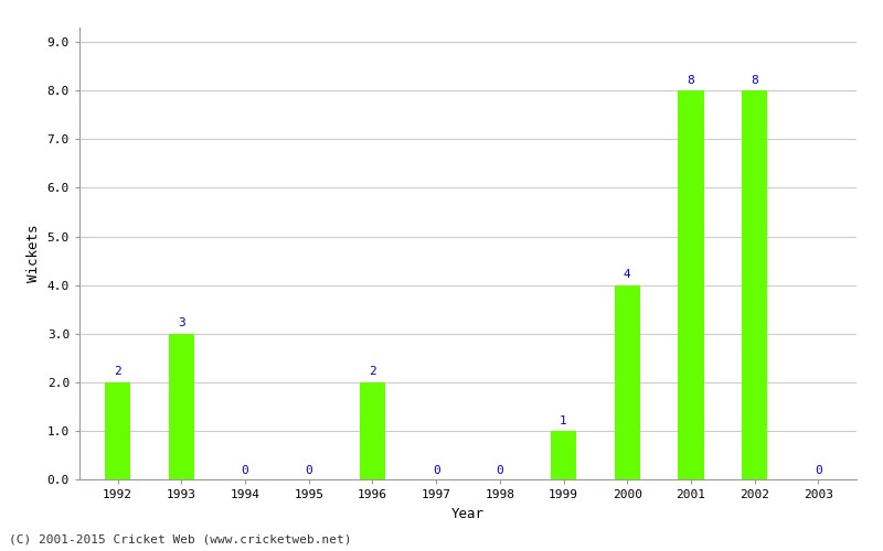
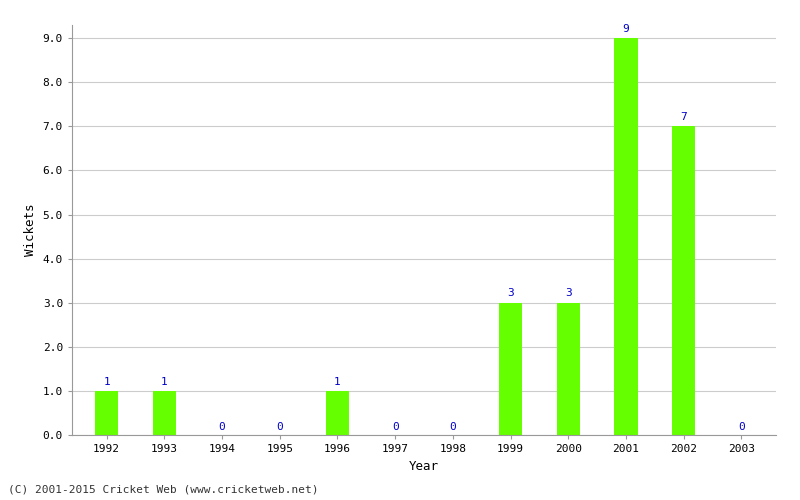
1992: 2 -> 1
1993: 3 -> 1
1996: 2 -> 1
1999: 1 -> 3
2000: 4 -> 3
2001: 8 -> 9
2002: 8 -> 7
